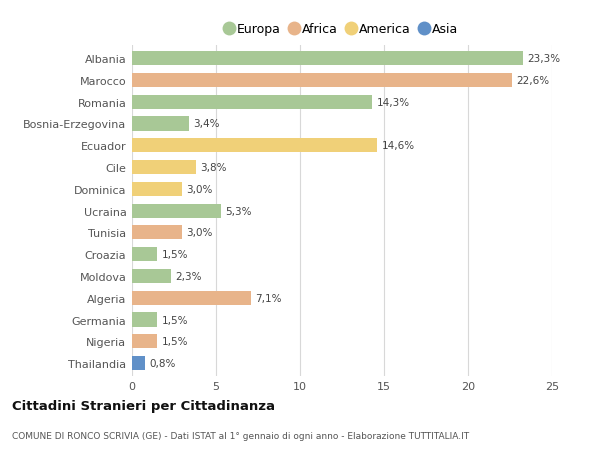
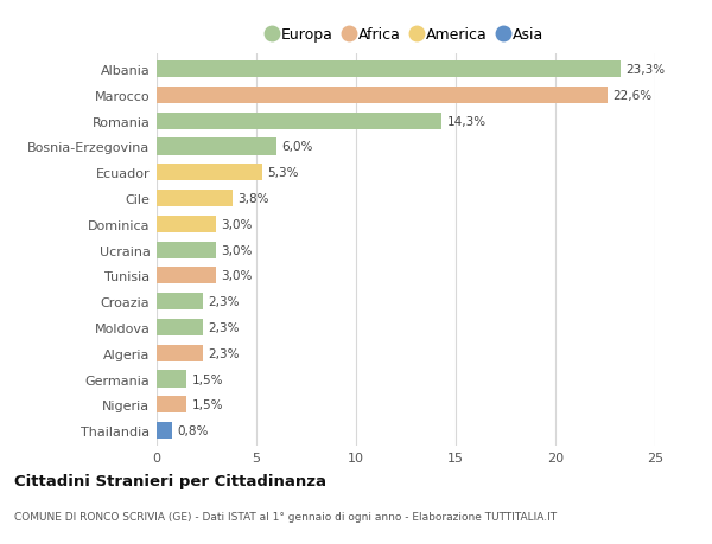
Bosnia-Erzegovina: 3,4% -> 6,0%
Ecuador: 14,6% -> 5,3%
Ucraina: 5,3% -> 3,0%
Croazia: 1,5% -> 2,3%
Algeria: 7,1% -> 2,3%
